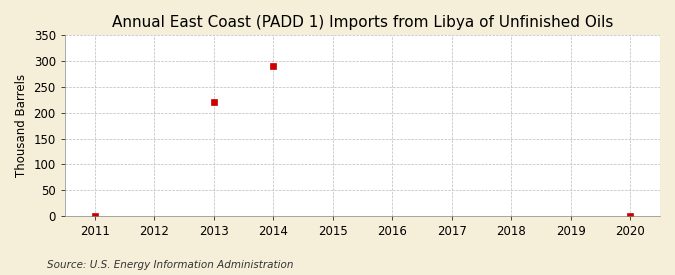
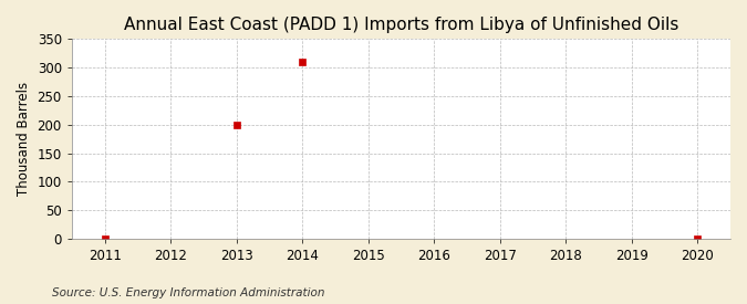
2013: 220 -> 200
2014: 290 -> 310
